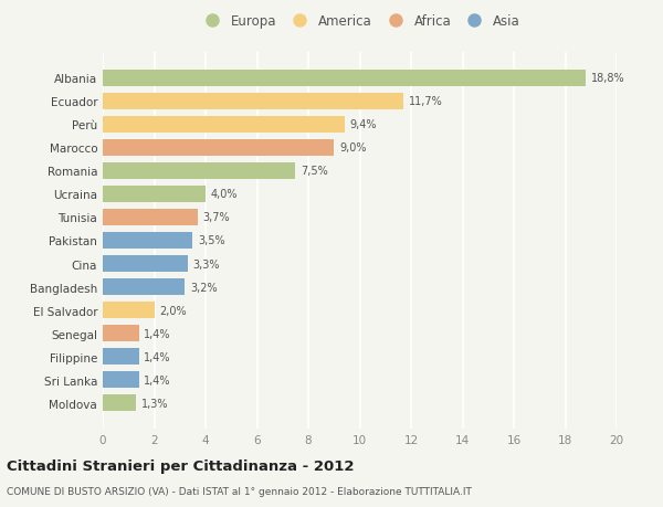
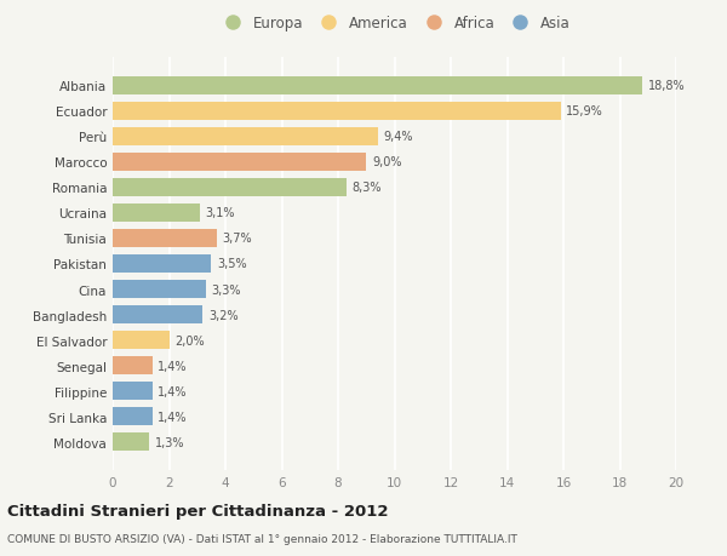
Ecuador: 11,7% -> 15,9%
Romania: 7,5% -> 8,3%
Ucraina: 4,0% -> 3,1%
